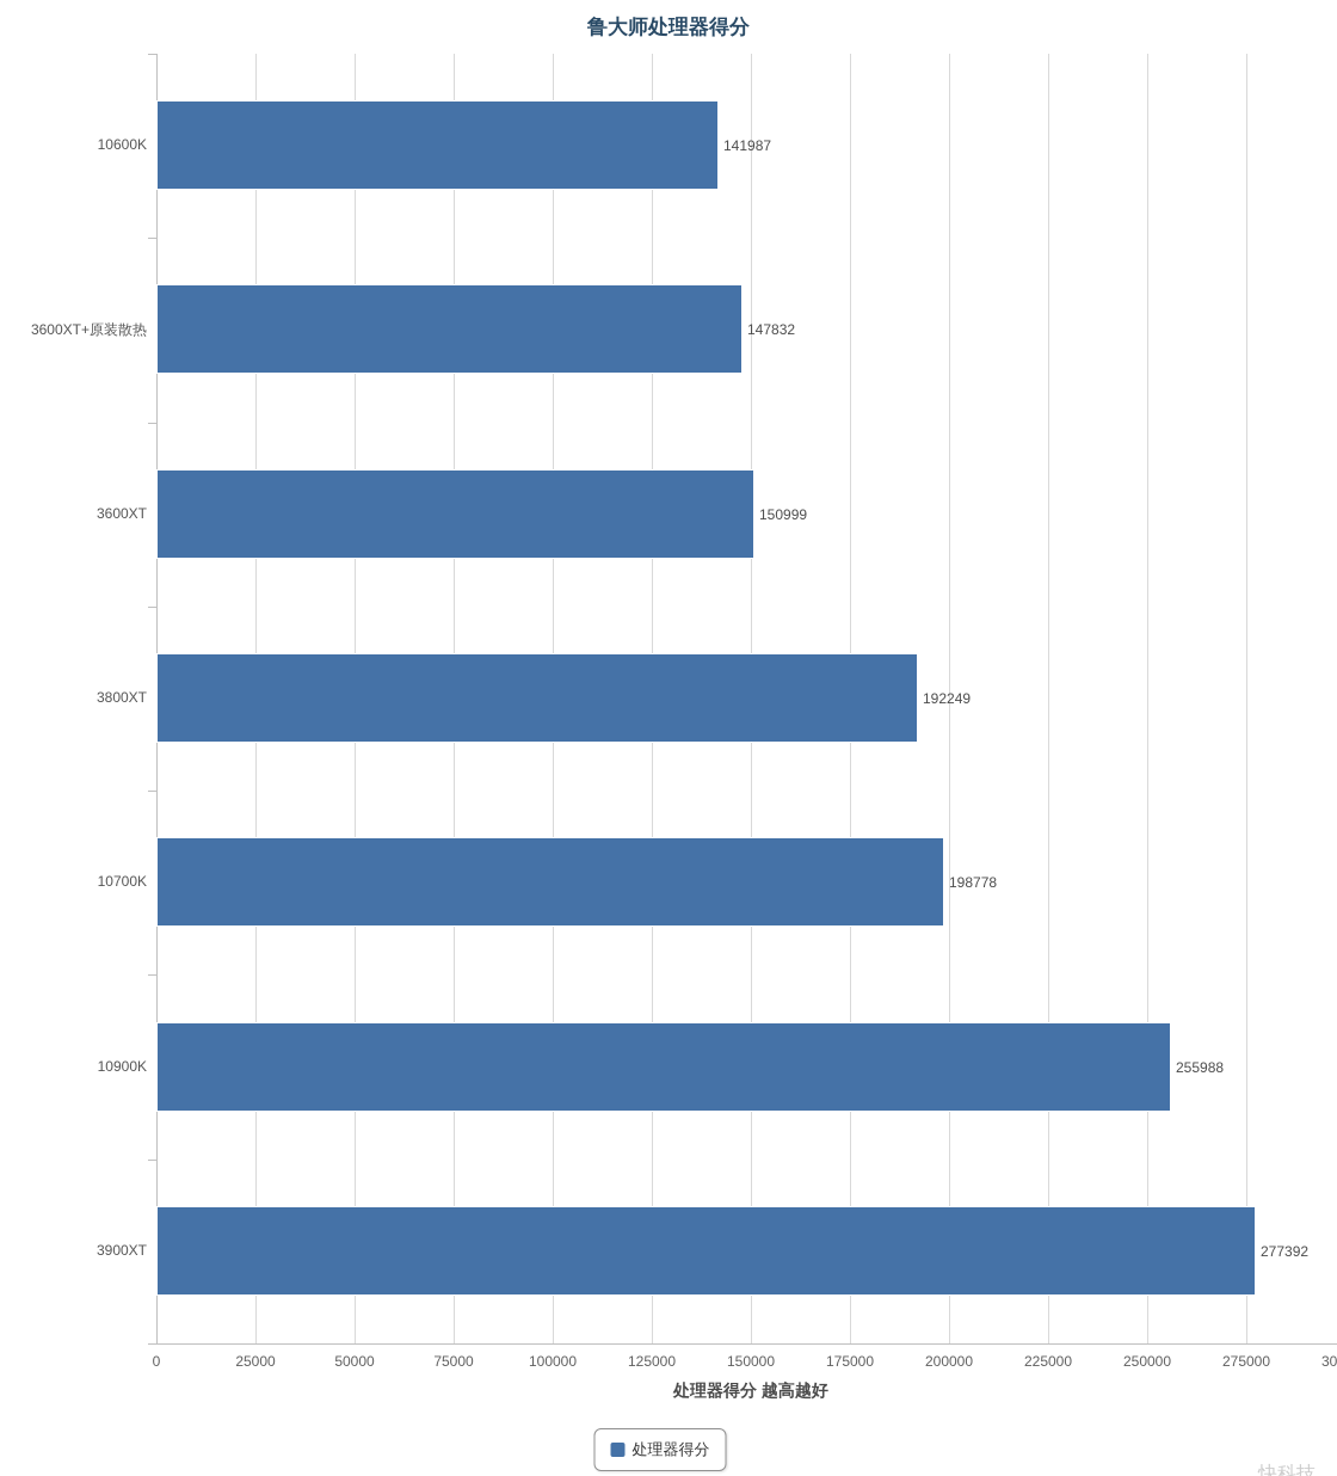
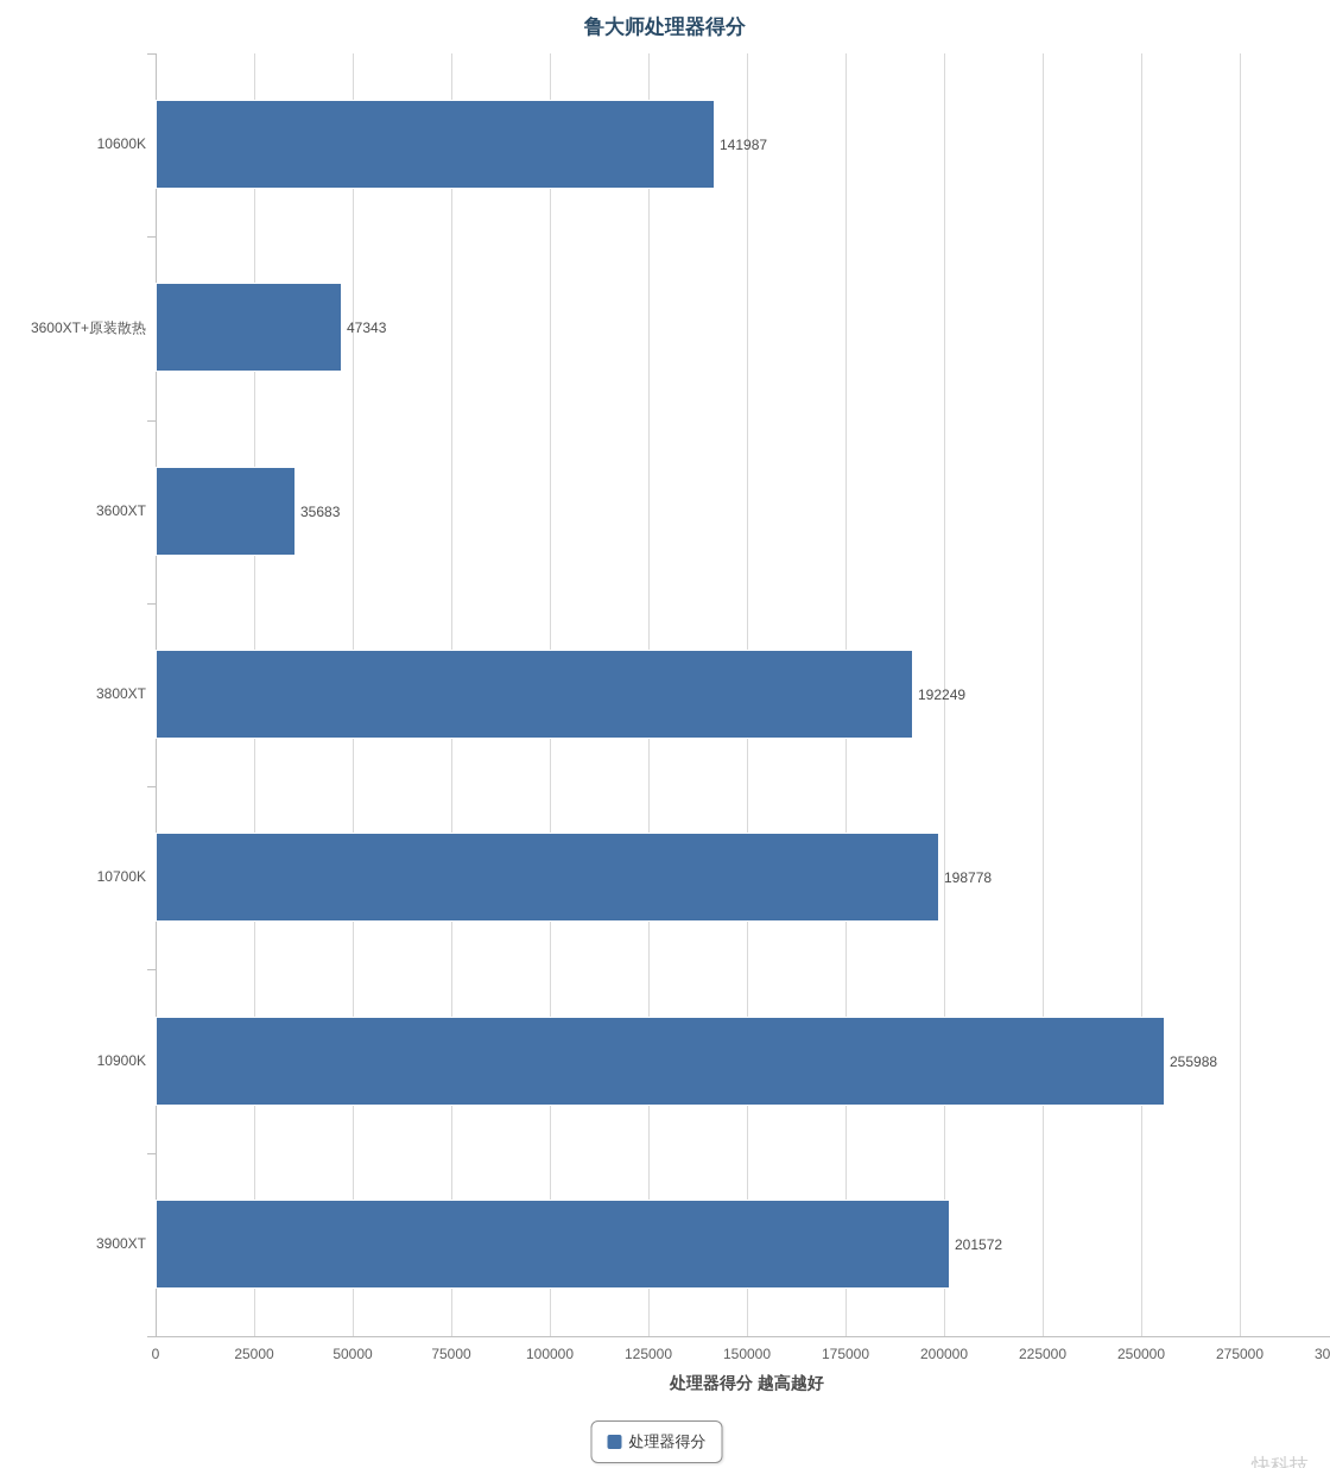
3600XT+原装散热: 147832 -> 47343
3600XT: 150999 -> 35683
3900XT: 277392 -> 201572
